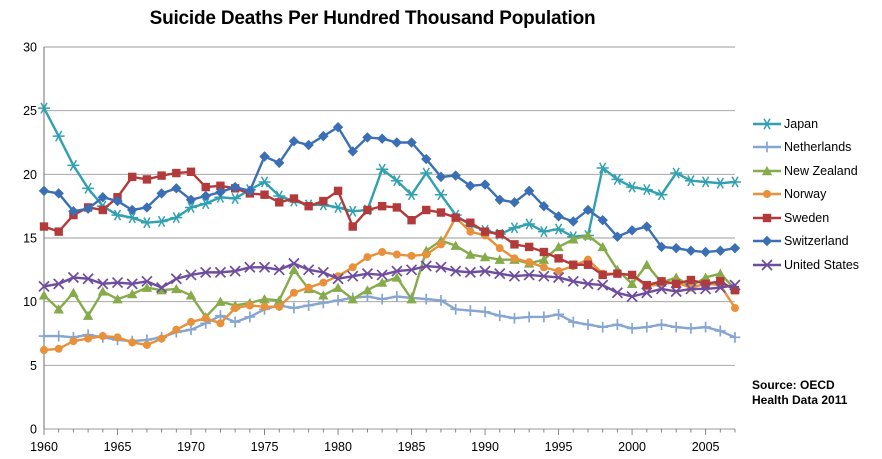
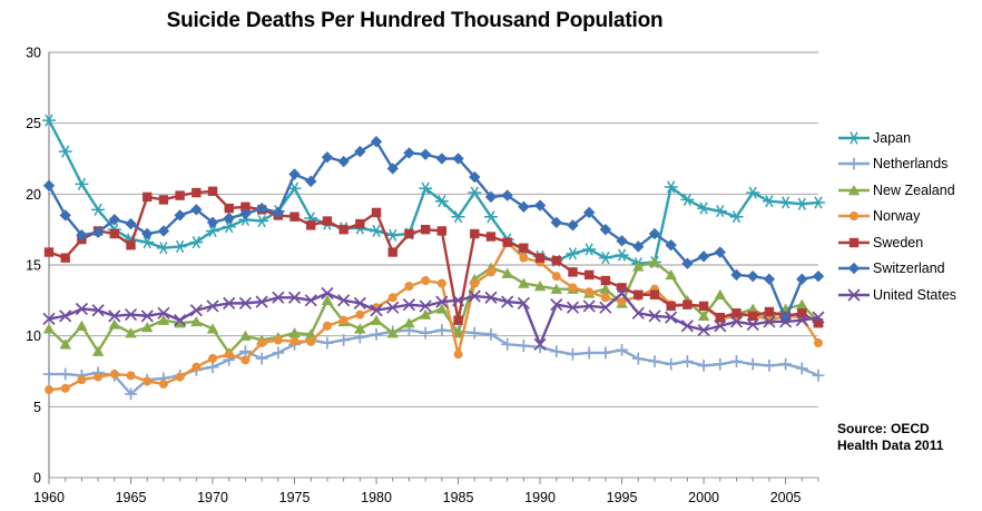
Switzerland/1960: 18.7 -> 20.6
Netherlands/1965: 7.0 -> 5.9
Sweden/1965: 18.2 -> 16.4
Japan/1975: 19.4 -> 20.4
Norway/1985: 13.6 -> 8.7
Sweden/1985: 16.4 -> 11.1
United States/1990: 12.4 -> 9.4
New Zealand/1995: 14.3 -> 12.3
United States/1995: 11.9 -> 13.0
Switzerland/2005: 13.9 -> 11.2
